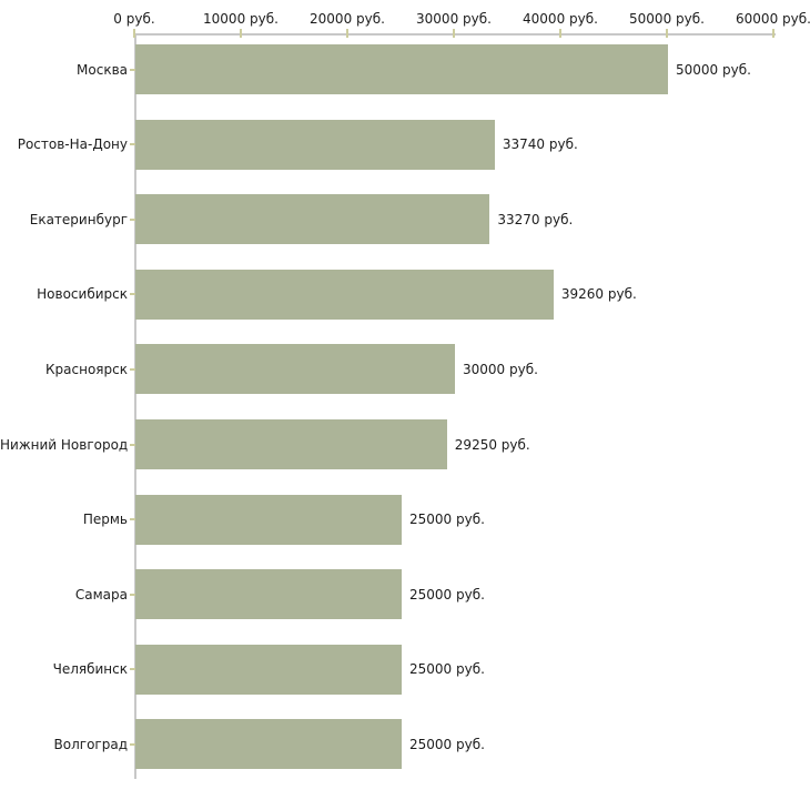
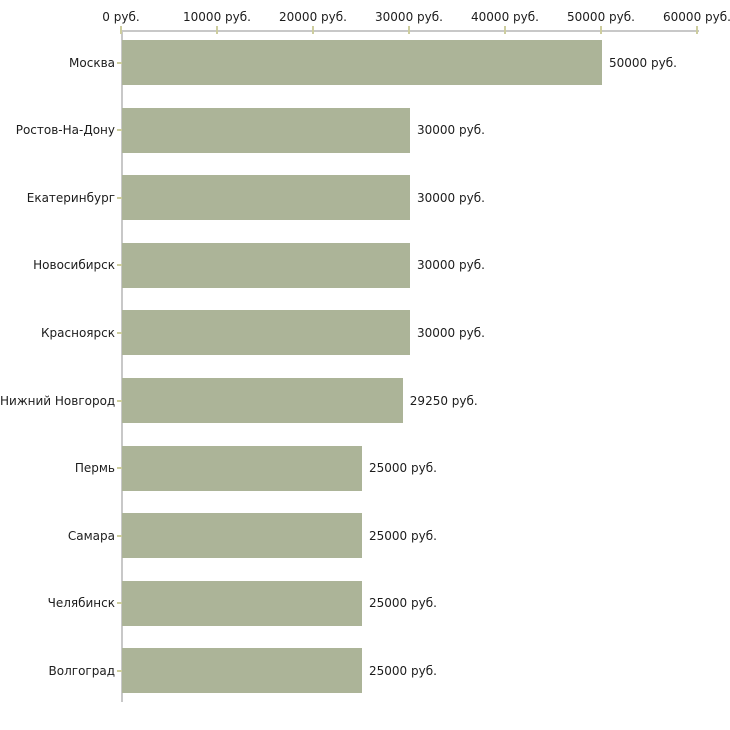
Ростов-На-Дону: 33740 -> 30000
Екатеринбург: 33270 -> 30000
Новосибирск: 39260 -> 30000
